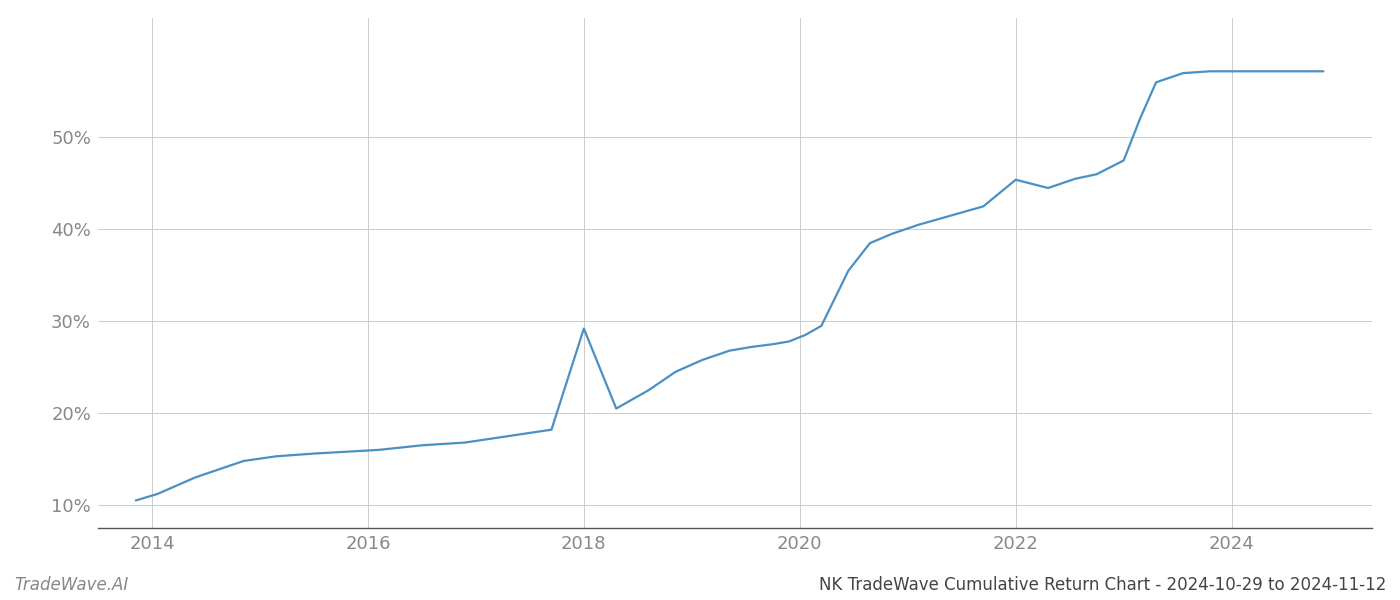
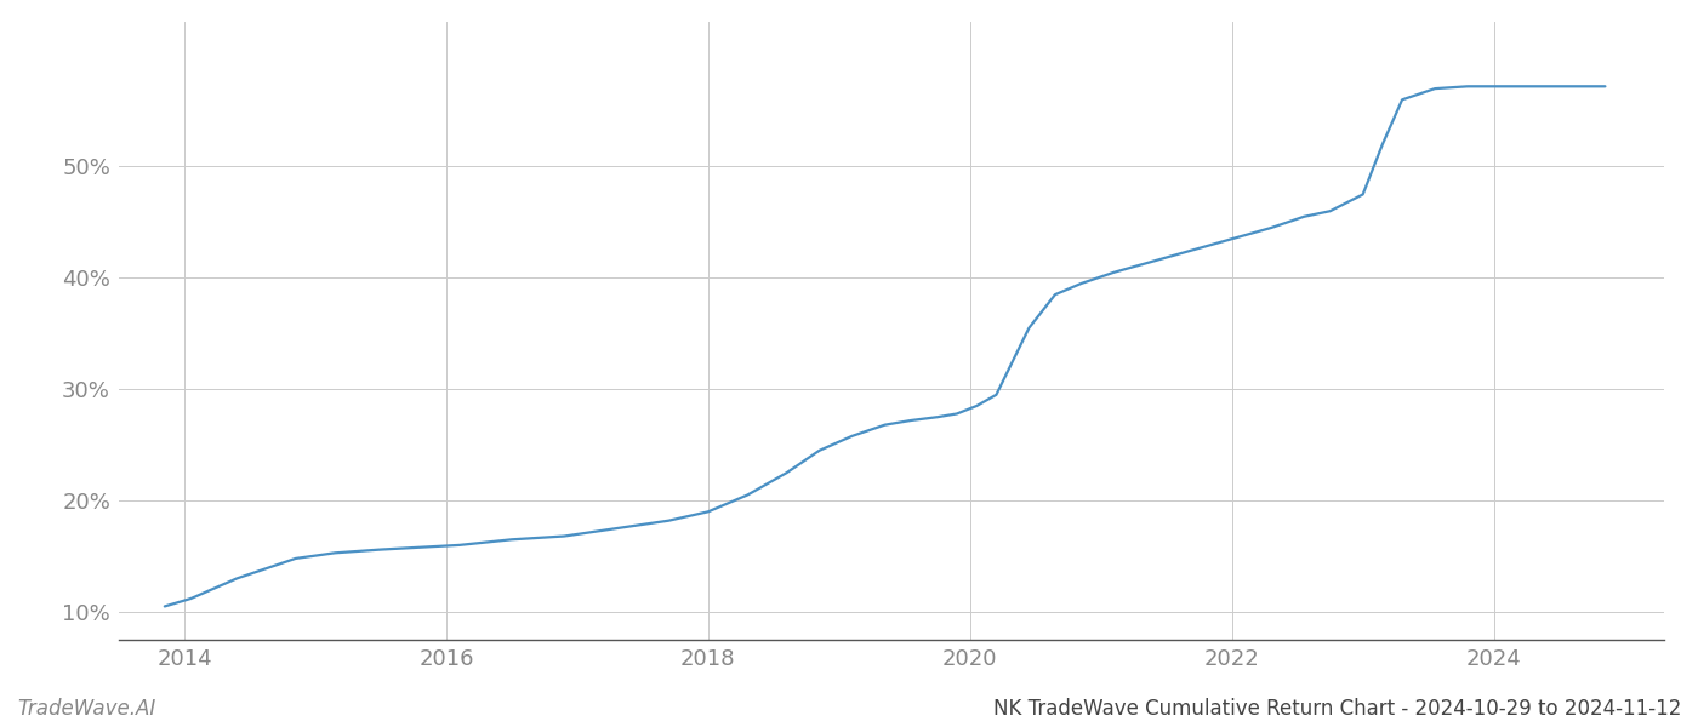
2018: 29.2% -> 19.0%
2022: 45.4% -> 43.5%
